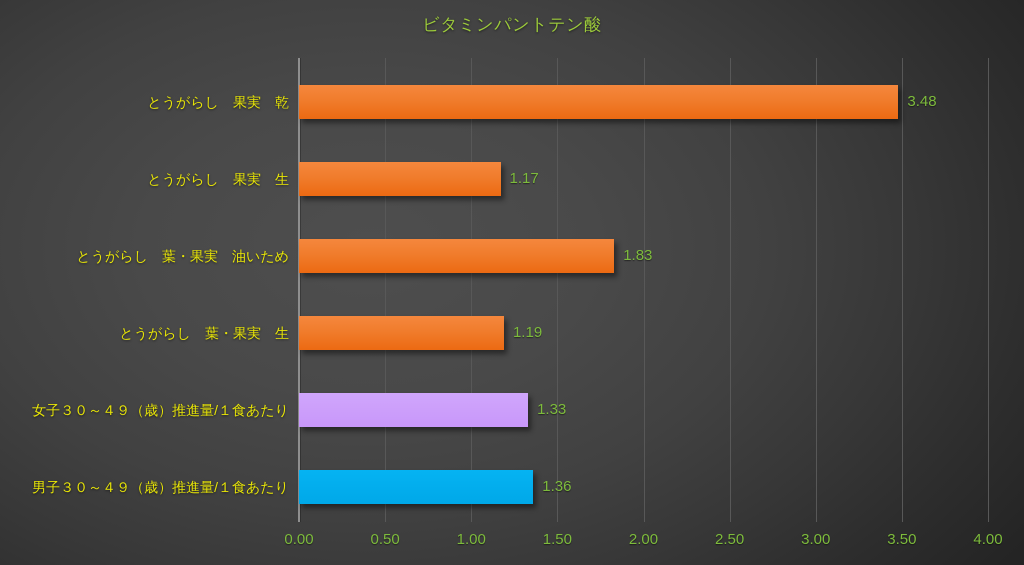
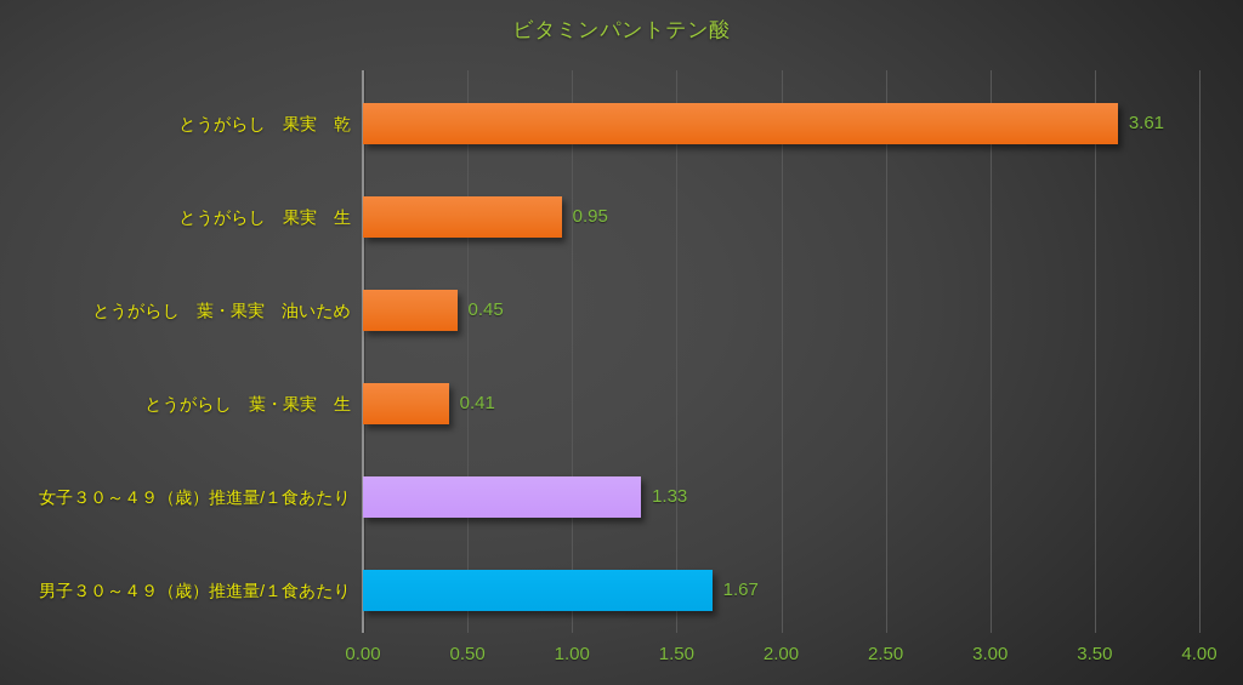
とうがらし 果実 乾: 3.48 -> 3.61
とうがらし 果実 生: 1.17 -> 0.95
とうがらし 葉・果実 油いため: 1.83 -> 0.45
とうがらし 葉・果実 生: 1.19 -> 0.41
男子３０～４９（歳）推進量/１食あたり: 1.36 -> 1.67
